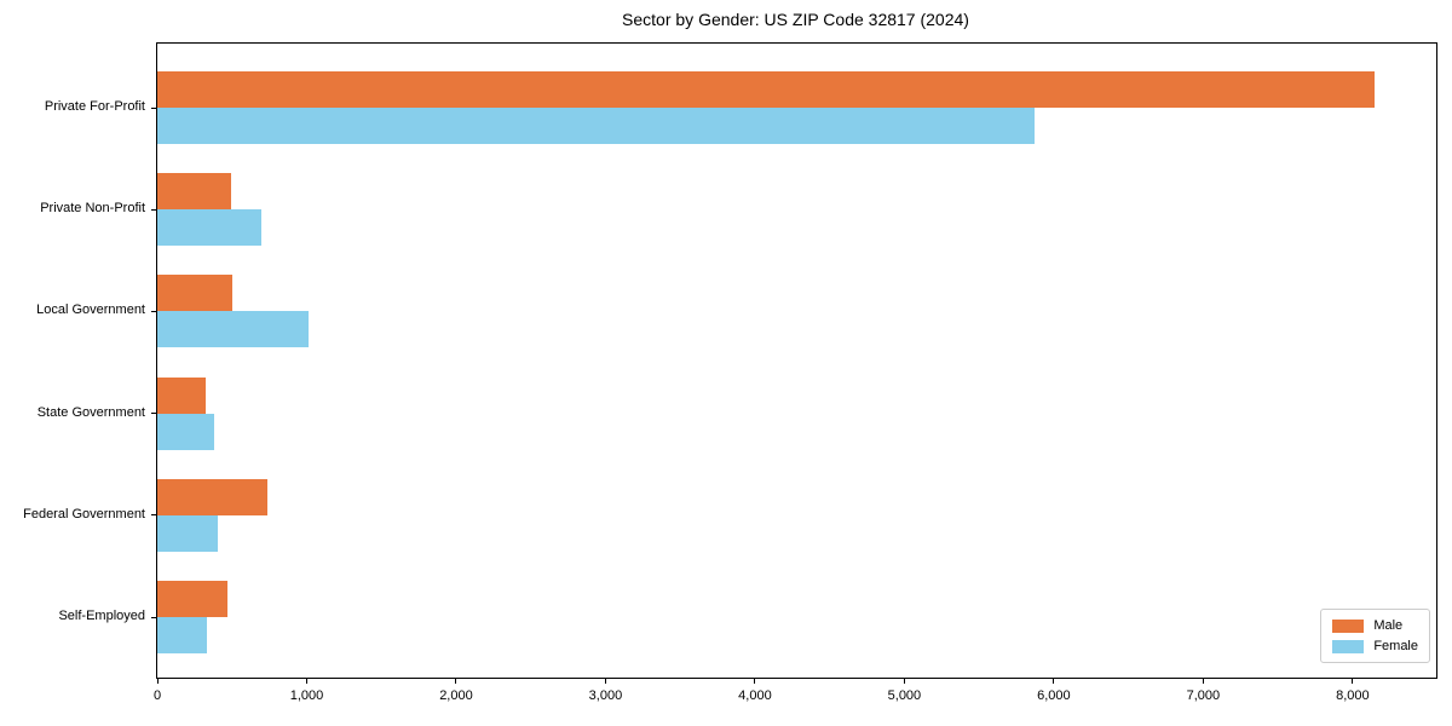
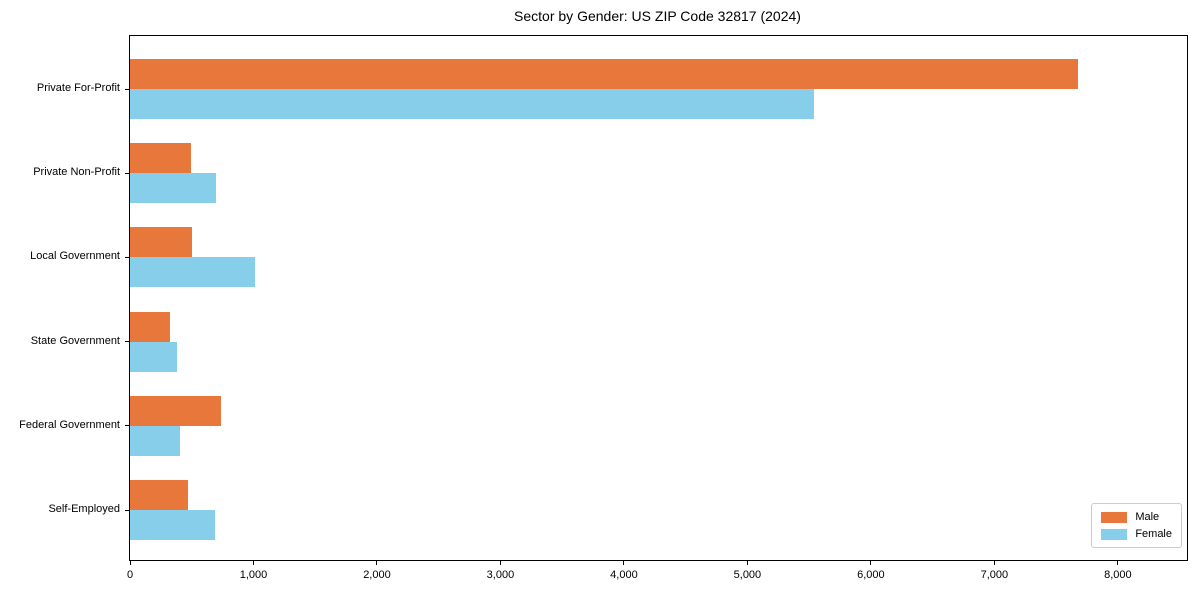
Male/Private For-Profit: 8150 -> 7680
Female/Private For-Profit: 5870 -> 5540
Female/Self-Employed: 330 -> 690
